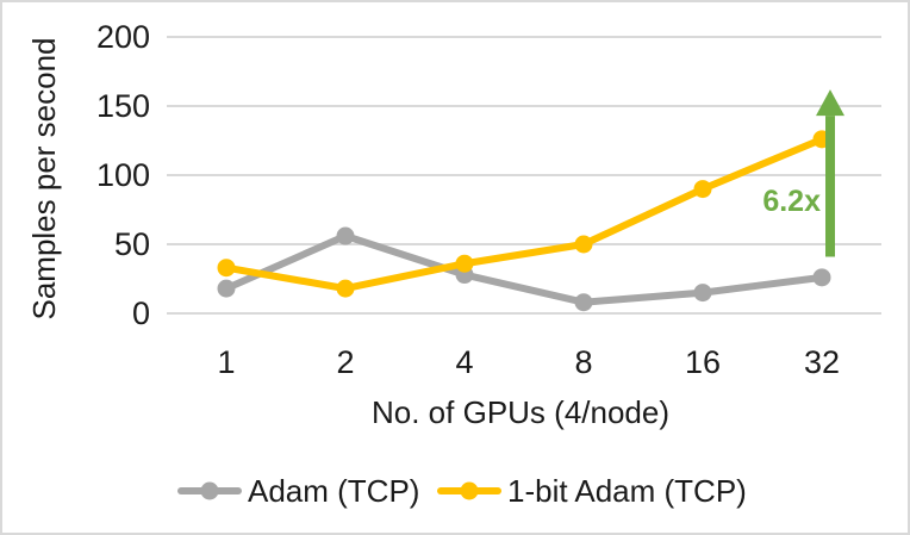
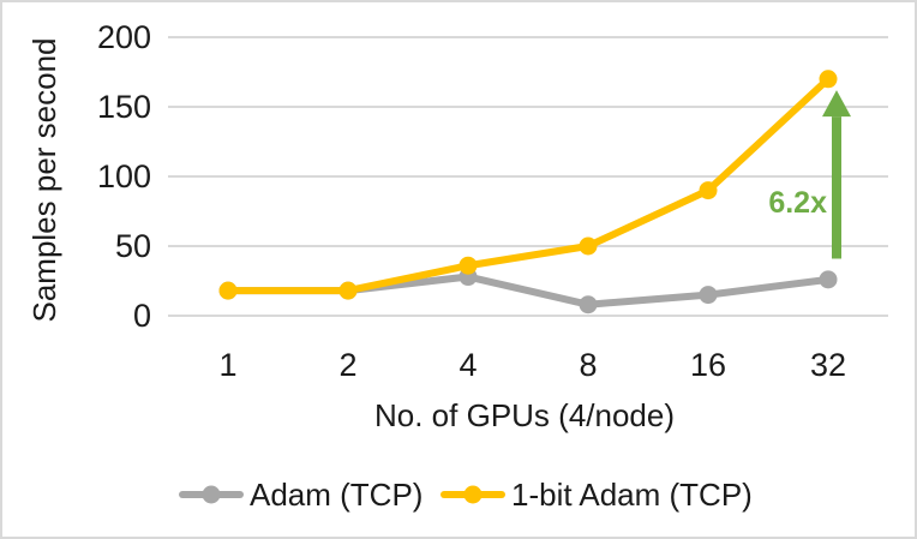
1-bit Adam (TCP)/1: 33 -> 18
Adam (TCP)/2: 56 -> 18
1-bit Adam (TCP)/32: 126 -> 170
